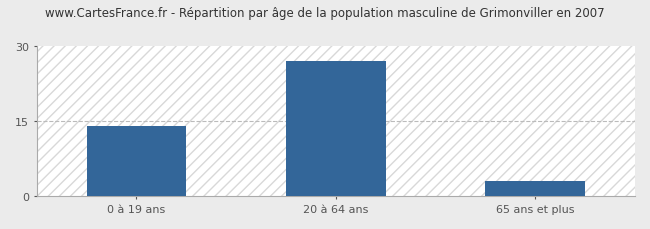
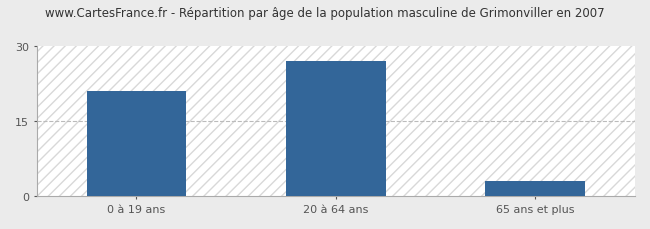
0 à 19 ans: 14 -> 21
